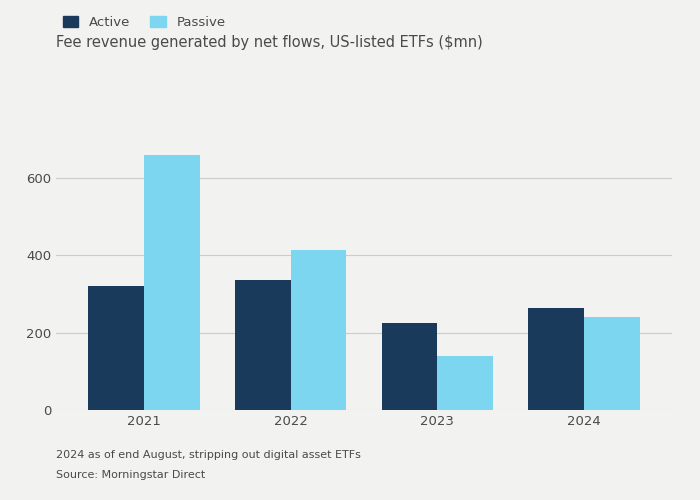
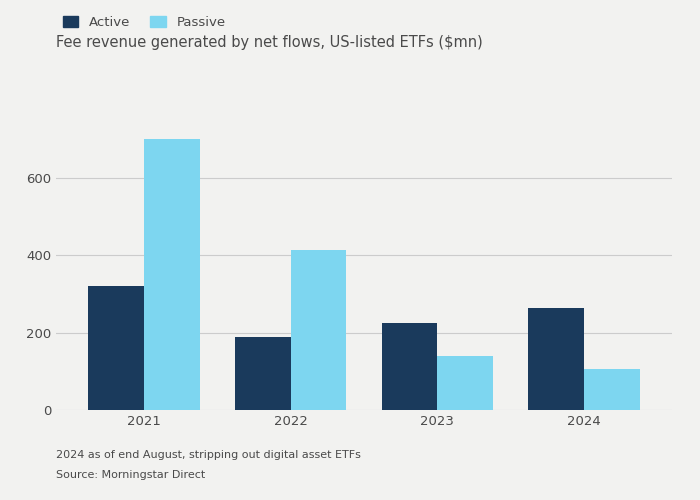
Passive/2021: 660 -> 700
Active/2022: 335 -> 190
Passive/2024: 240 -> 105
